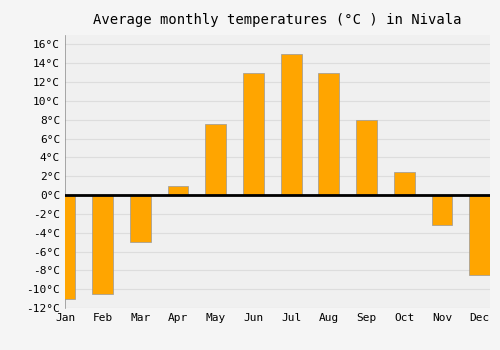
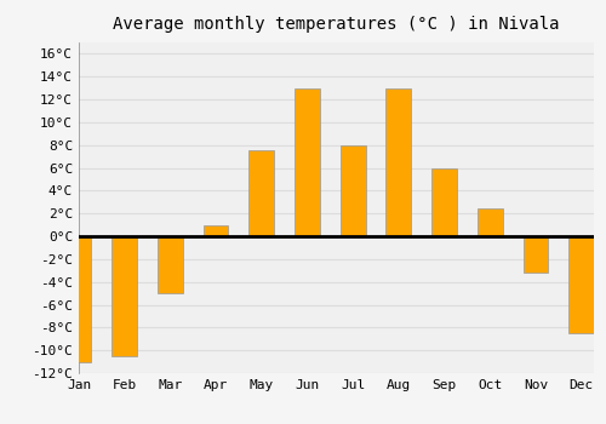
Jul: 15.0°C -> 8.0°C
Sep: 8.0°C -> 6.0°C
